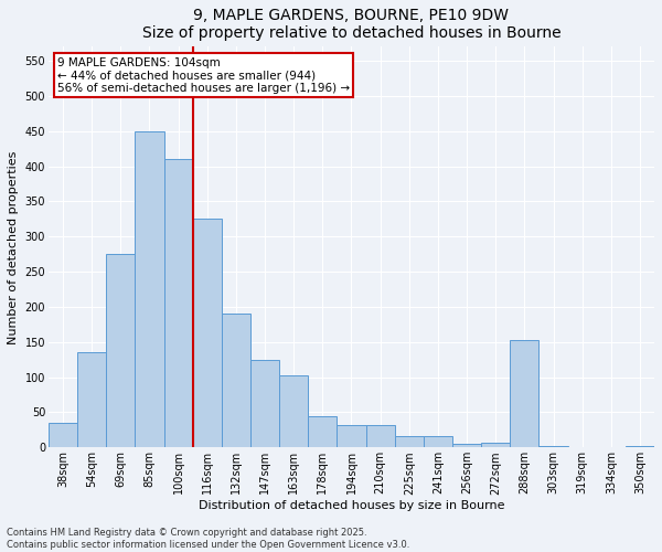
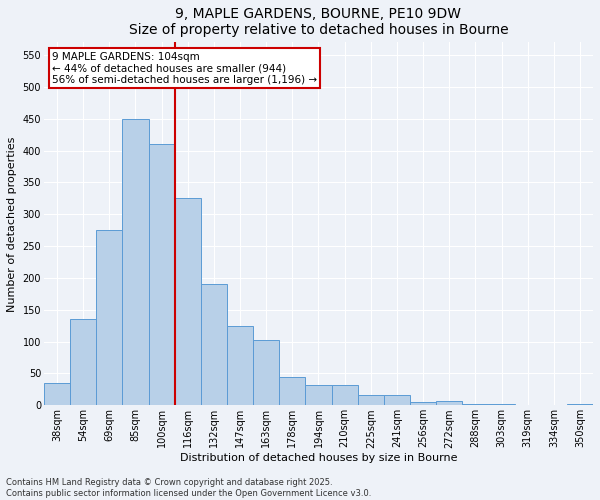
288sqm: 152 -> 2
